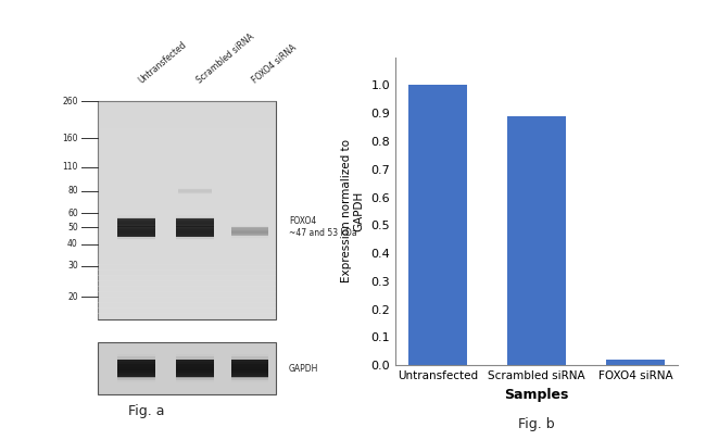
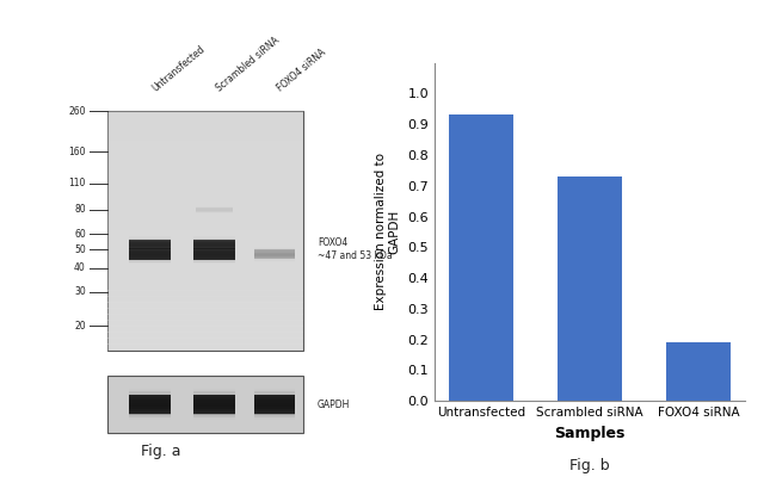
Untransfected: 1.00 -> 0.93
Scrambled siRNA: 0.89 -> 0.73
FOXO4 siRNA: 0.02 -> 0.19
